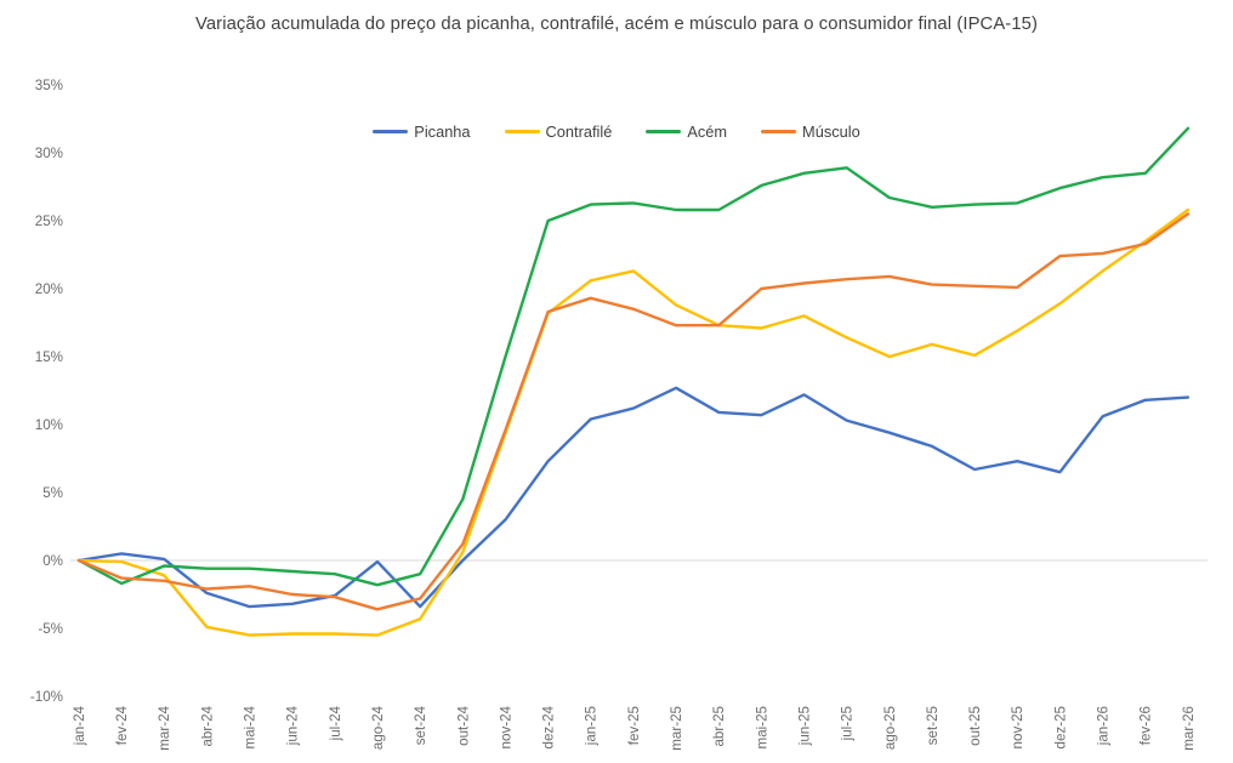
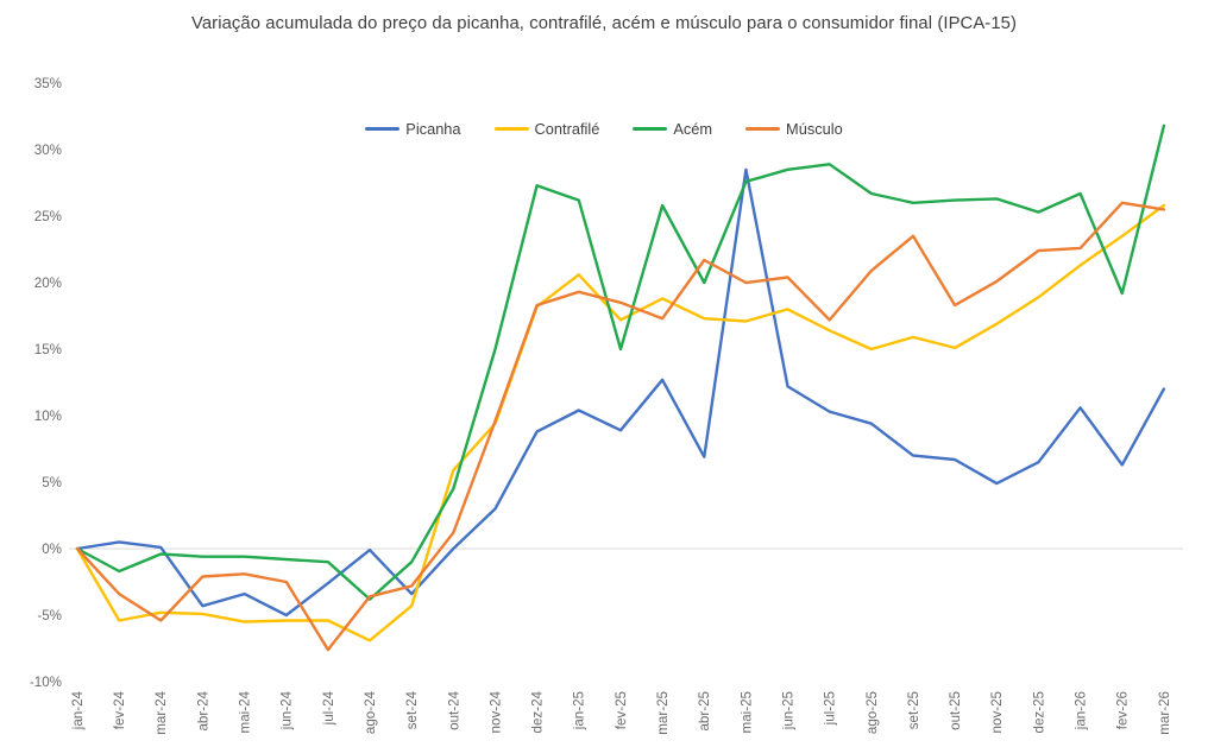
Contrafilé/fev-24: -0.1% -> -5.4%
Músculo/fev-24: -1.3% -> -3.4%
Contrafilé/mar-24: -1.1% -> -4.8%
Músculo/mar-24: -1.5% -> -5.4%
Picanha/abr-24: -2.4% -> -4.3%
Picanha/jun-24: -3.2% -> -5.0%
Músculo/jul-24: -2.7% -> -7.6%
Contrafilé/ago-24: -5.5% -> -6.9%
Acém/ago-24: -1.8% -> -3.8%
Contrafilé/out-24: 0.6% -> 5.9%
Picanha/dez-24: 7.3% -> 8.8%
Acém/dez-24: 25.0% -> 27.3%
Picanha/fev-25: 11.2% -> 8.9%
Contrafilé/fev-25: 21.3% -> 17.2%
Acém/fev-25: 26.3% -> 15.0%
Picanha/abr-25: 10.9% -> 6.9%
Acém/abr-25: 25.8% -> 20.0%
Músculo/abr-25: 17.3% -> 21.7%
Picanha/mai-25: 10.7% -> 28.5%
Músculo/jul-25: 20.7% -> 17.2%
Picanha/set-25: 8.4% -> 7.0%
Músculo/set-25: 20.3% -> 23.5%
Músculo/out-25: 20.2% -> 18.3%
Picanha/nov-25: 7.3% -> 4.9%
Acém/dez-25: 27.4% -> 25.3%
Acém/jan-26: 28.2% -> 26.7%
Picanha/fev-26: 11.8% -> 6.3%
Acém/fev-26: 28.5% -> 19.2%
Músculo/fev-26: 23.3% -> 26.0%
